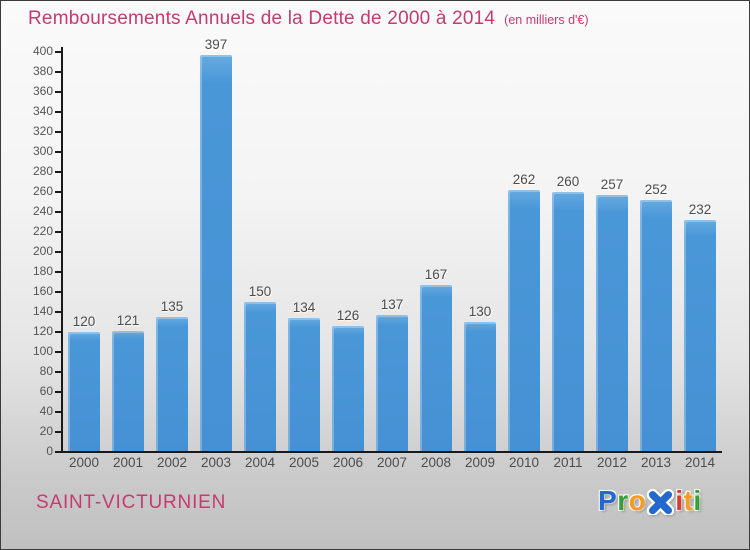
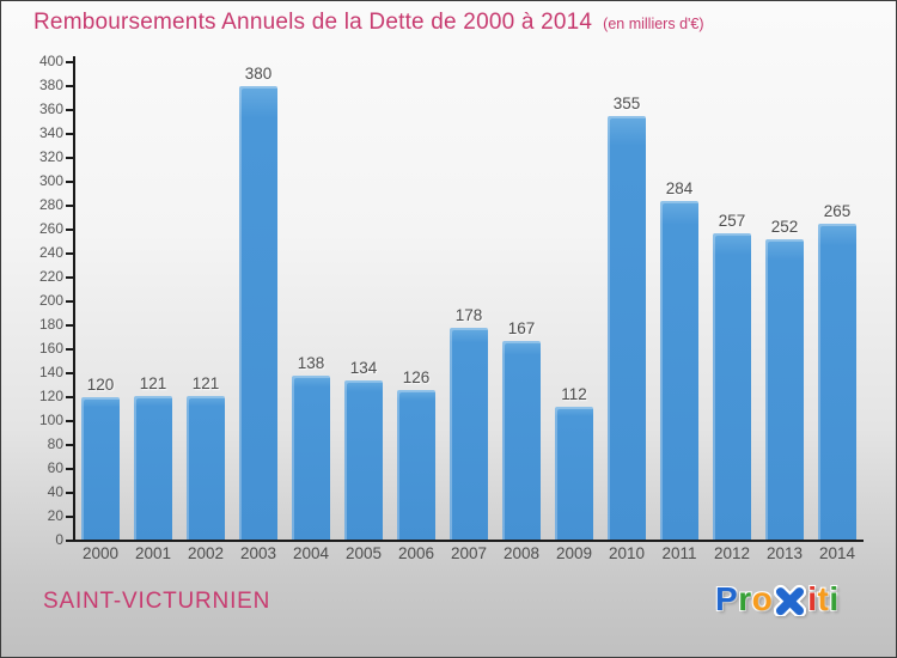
2002: 135 -> 121
2003: 397 -> 380
2004: 150 -> 138
2007: 137 -> 178
2009: 130 -> 112
2010: 262 -> 355
2011: 260 -> 284
2014: 232 -> 265
